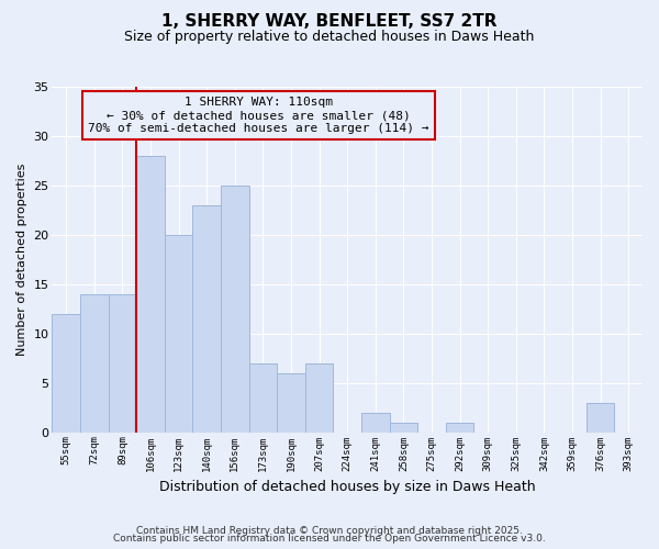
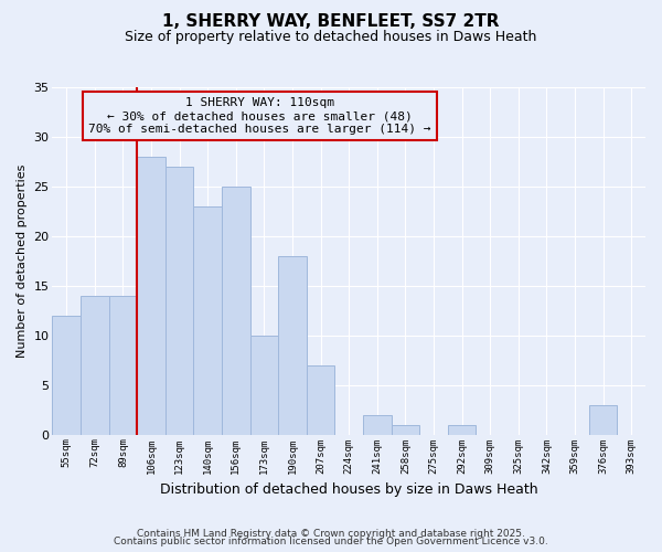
123sqm: 20 -> 27
173sqm: 7 -> 10
190sqm: 6 -> 18
